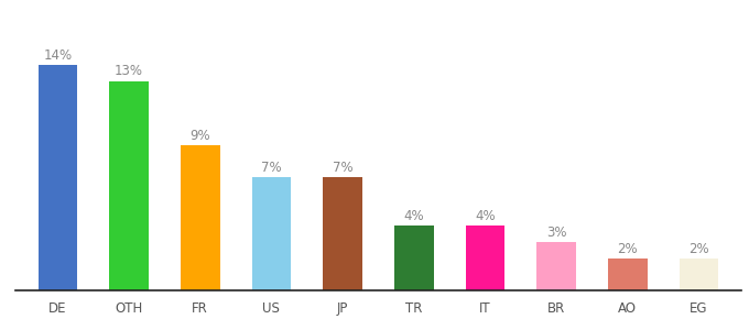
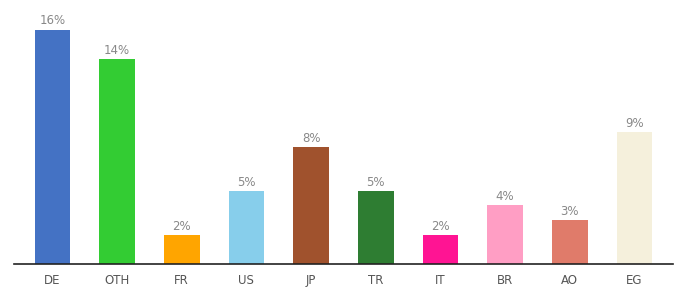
DE: 14% -> 16%
OTH: 13% -> 14%
FR: 9% -> 2%
US: 7% -> 5%
JP: 7% -> 8%
TR: 4% -> 5%
IT: 4% -> 2%
BR: 3% -> 4%
AO: 2% -> 3%
EG: 2% -> 9%
